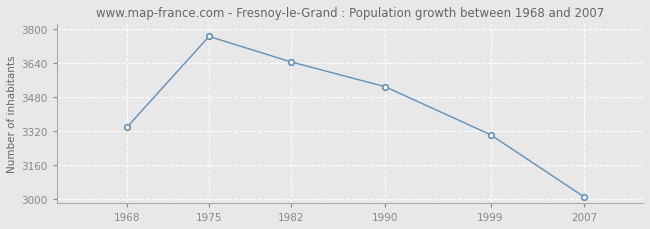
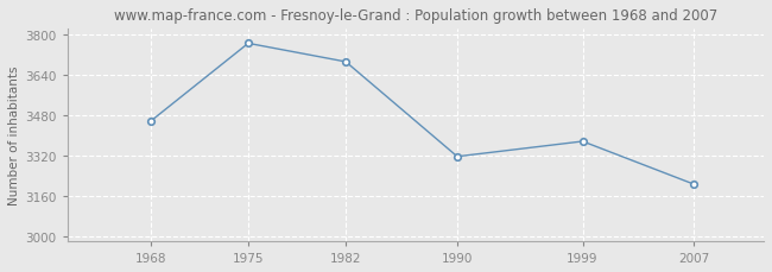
1968: 3336 -> 3455
1982: 3643 -> 3690
1990: 3527 -> 3315
1999: 3301 -> 3375
2007: 3008 -> 3205
